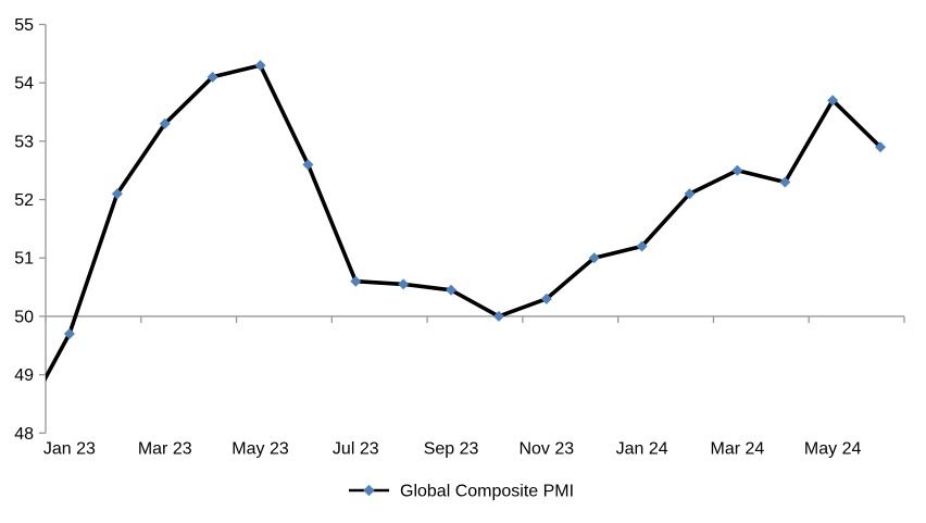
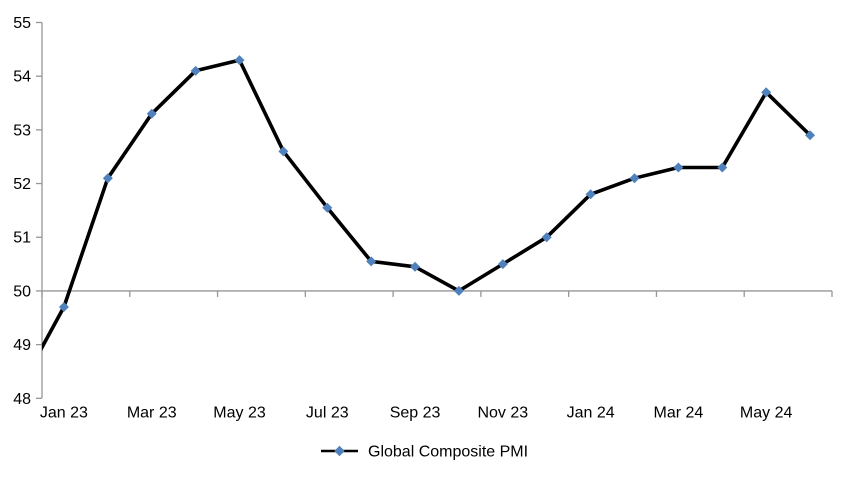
Jul 23: 50.6 -> 51.5
Nov 23: 50.3 -> 50.5
Jan 24: 51.2 -> 51.8
Mar 24: 52.5 -> 52.3
